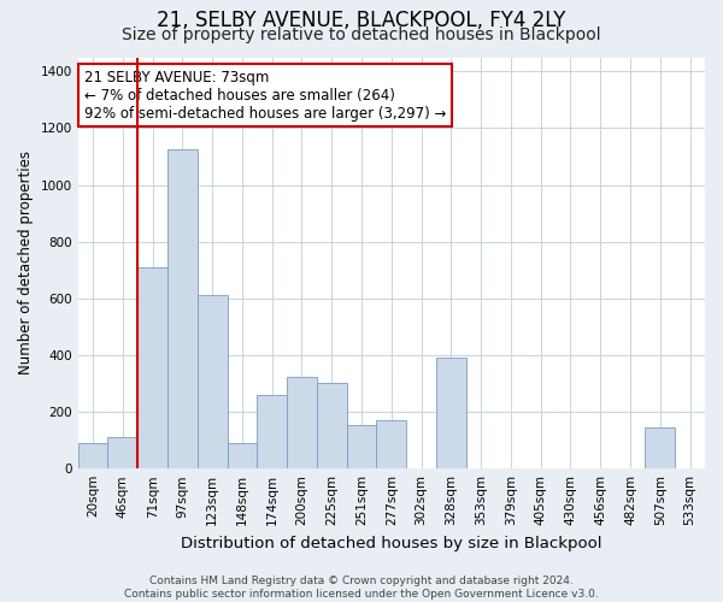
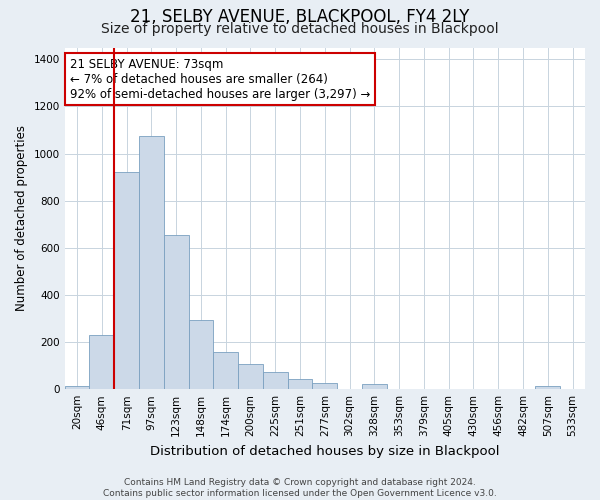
20sqm: 90 -> 15
46sqm: 110 -> 228
71sqm: 710 -> 920
97sqm: 1125 -> 1075
123sqm: 610 -> 655
148sqm: 90 -> 293
174sqm: 260 -> 158
200sqm: 325 -> 108
225sqm: 300 -> 72
251sqm: 155 -> 42
277sqm: 170 -> 26
328sqm: 390 -> 20
507sqm: 145 -> 12
